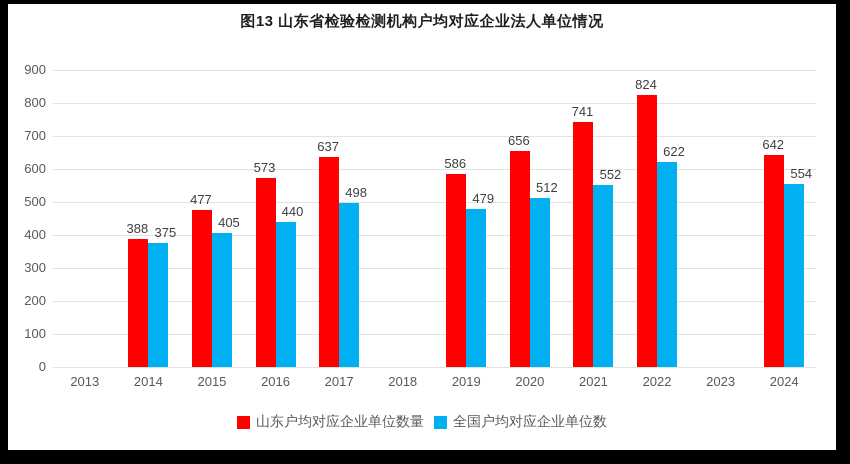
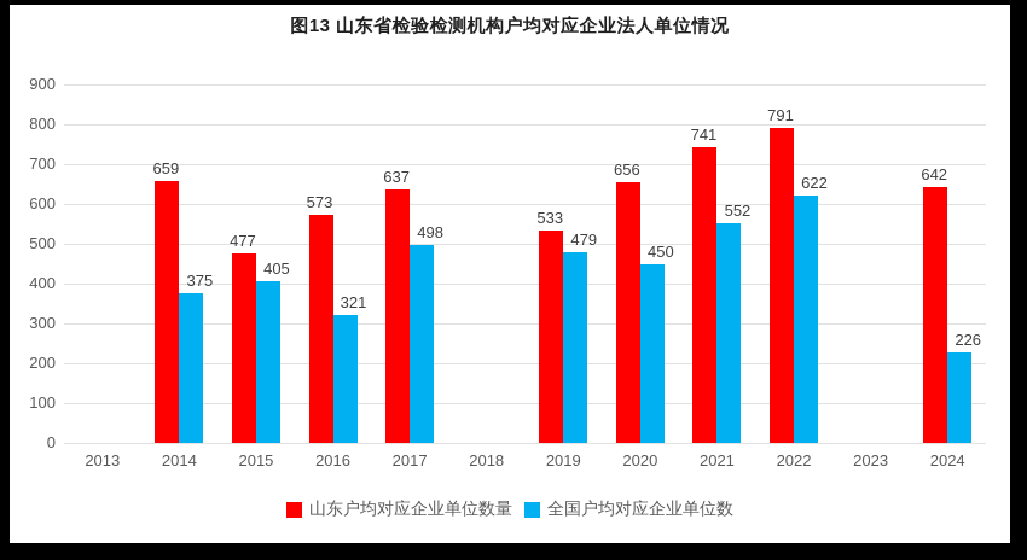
山东户均对应企业单位数量/2014: 388 -> 659
全国户均对应企业单位数/2016: 440 -> 321
山东户均对应企业单位数量/2019: 586 -> 533
全国户均对应企业单位数/2020: 512 -> 450
山东户均对应企业单位数量/2022: 824 -> 791
全国户均对应企业单位数/2024: 554 -> 226
